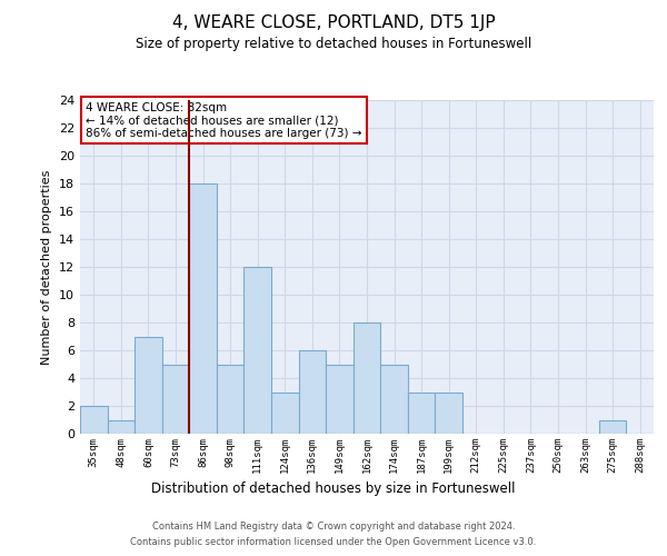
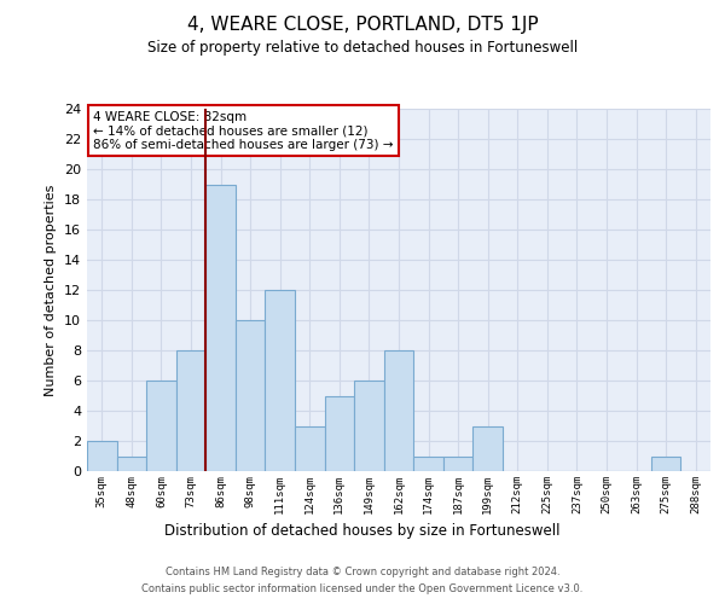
60sqm: 7 -> 6
73sqm: 5 -> 8
86sqm: 18 -> 19
98sqm: 5 -> 10
136sqm: 6 -> 5
149sqm: 5 -> 6
174sqm: 5 -> 1
187sqm: 3 -> 1
